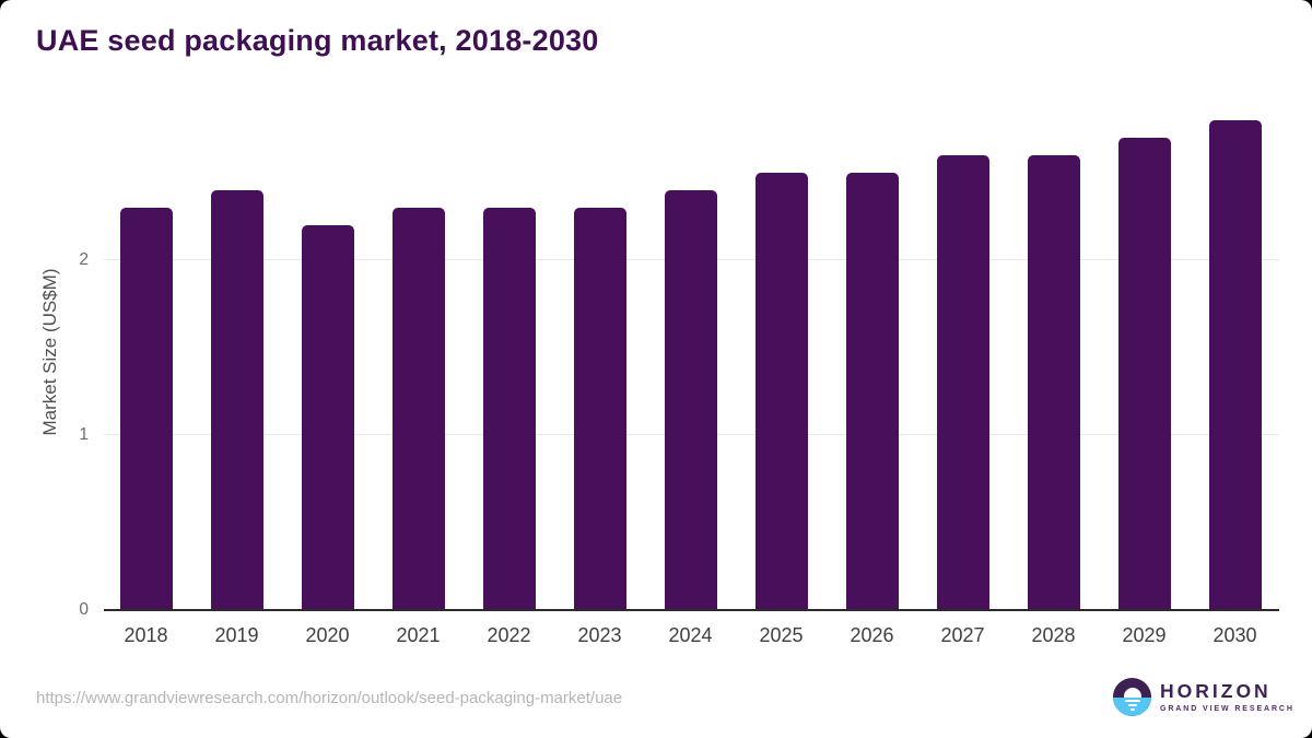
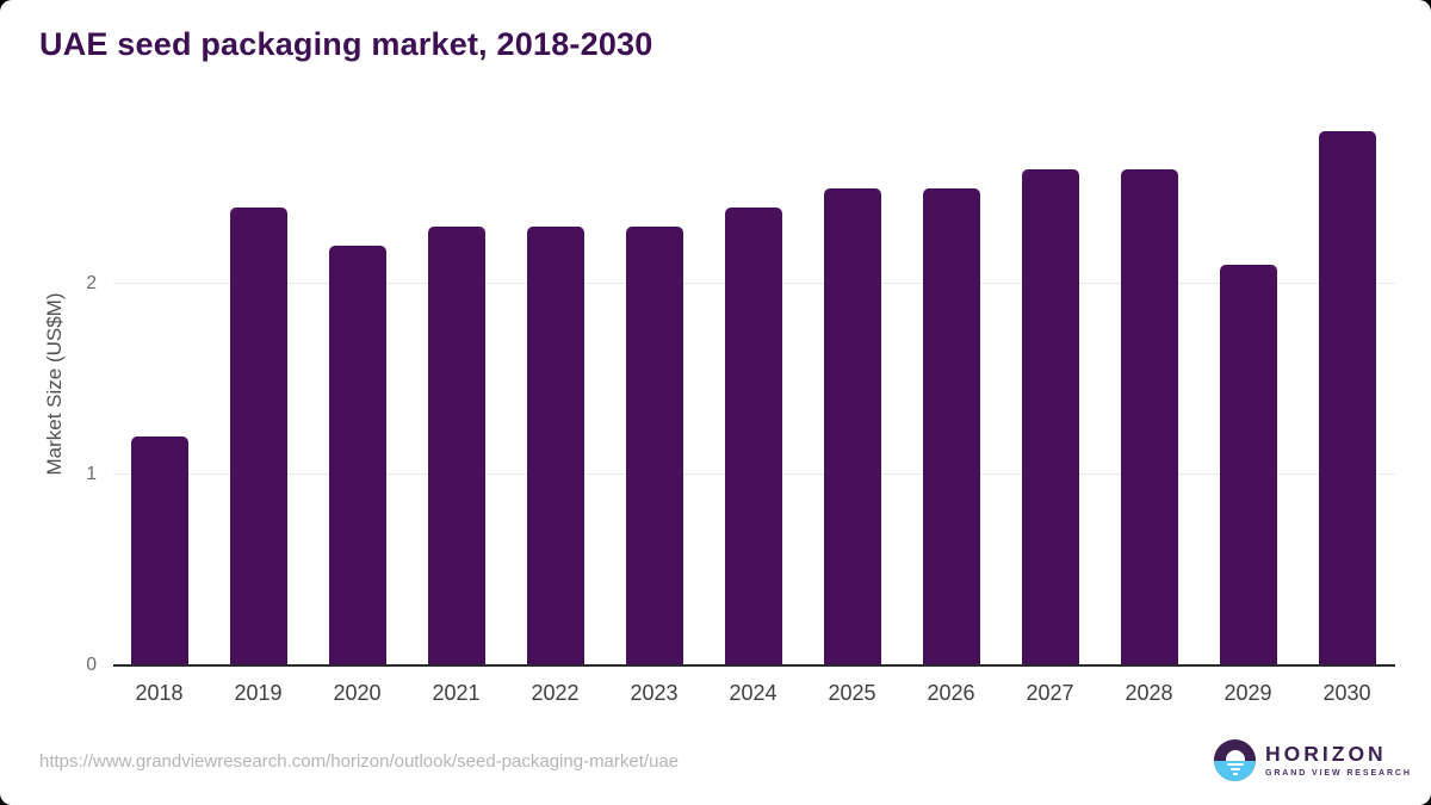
2018: 2.3 -> 1.2
2029: 2.7 -> 2.1
